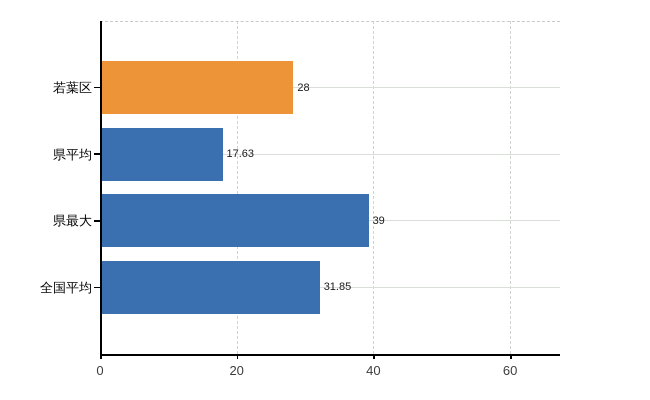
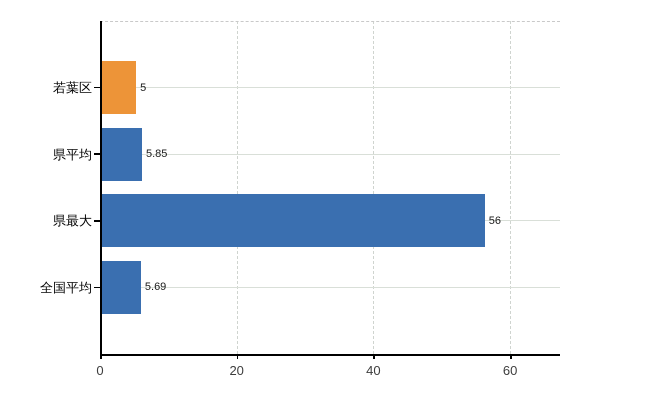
若葉区: 28 -> 5
県平均: 17.63 -> 5.85
県最大: 39 -> 56
全国平均: 31.85 -> 5.69
